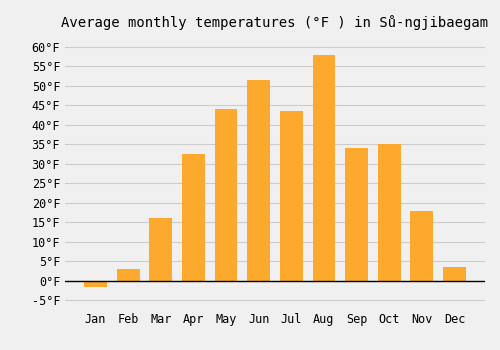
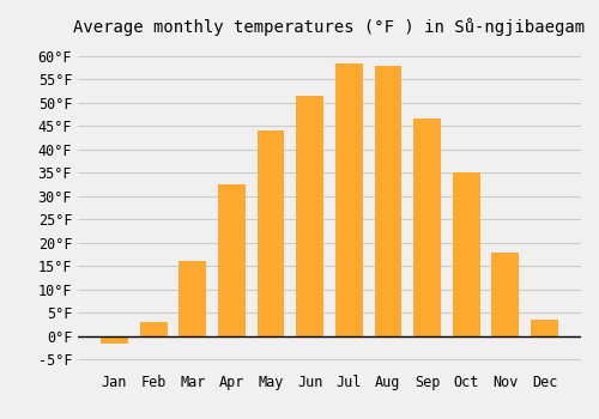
Jul: 43.5°F -> 58.5°F
Sep: 34.0°F -> 46.5°F
